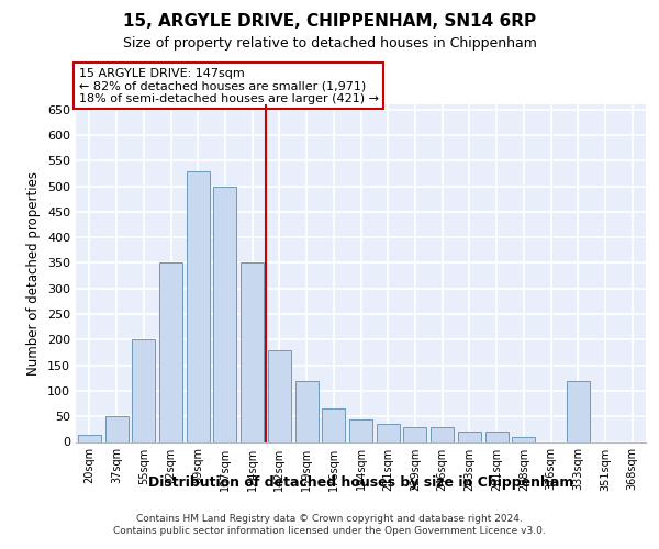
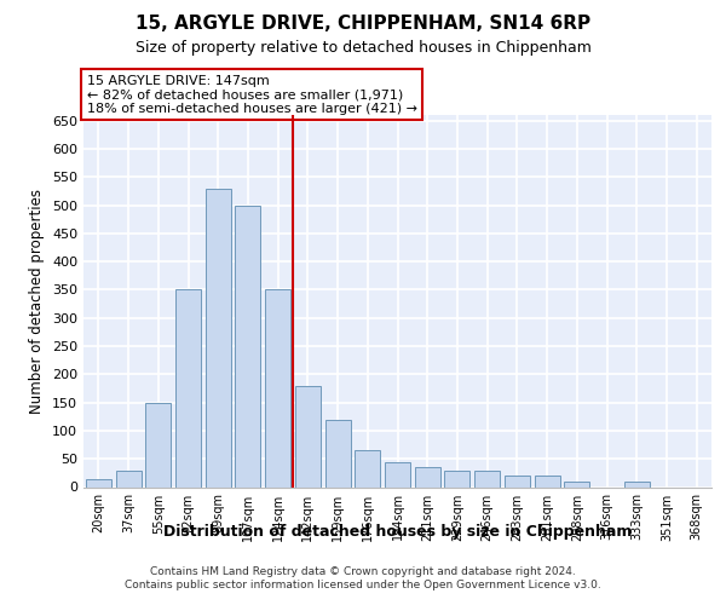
37sqm: 50 -> 30
55sqm: 200 -> 150
333sqm: 120 -> 10
